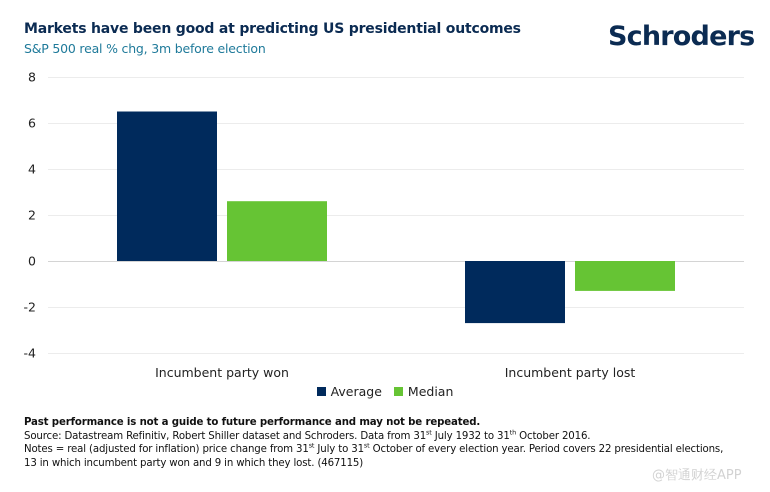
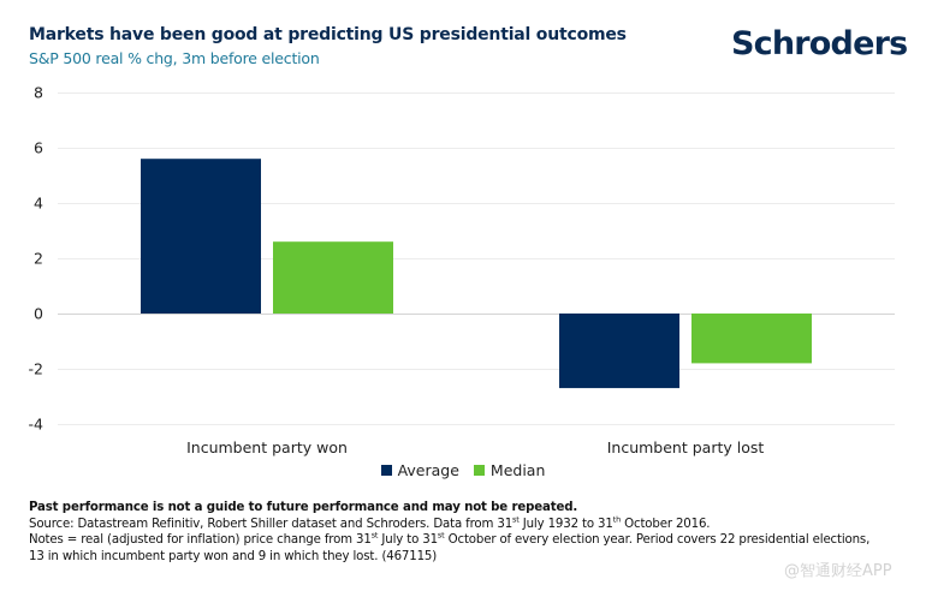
Average/Incumbent party won: 6.5 -> 5.6
Median/Incumbent party lost: -1.3 -> -1.8
